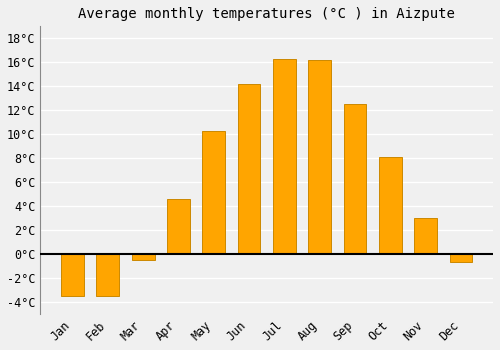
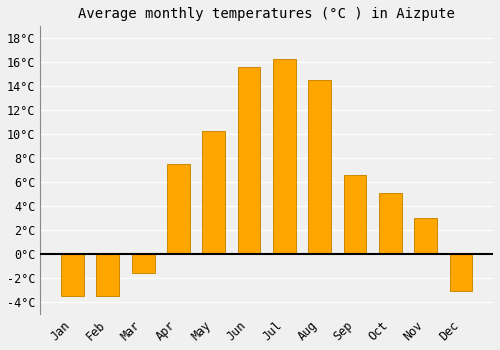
Mar: -0.5°C -> -1.6°C
Apr: 4.6°C -> 7.5°C
Jun: 14.2°C -> 15.6°C
Aug: 16.2°C -> 14.5°C
Sep: 12.5°C -> 6.6°C
Oct: 8.1°C -> 5.1°C
Dec: -0.7°C -> -3.1°C
